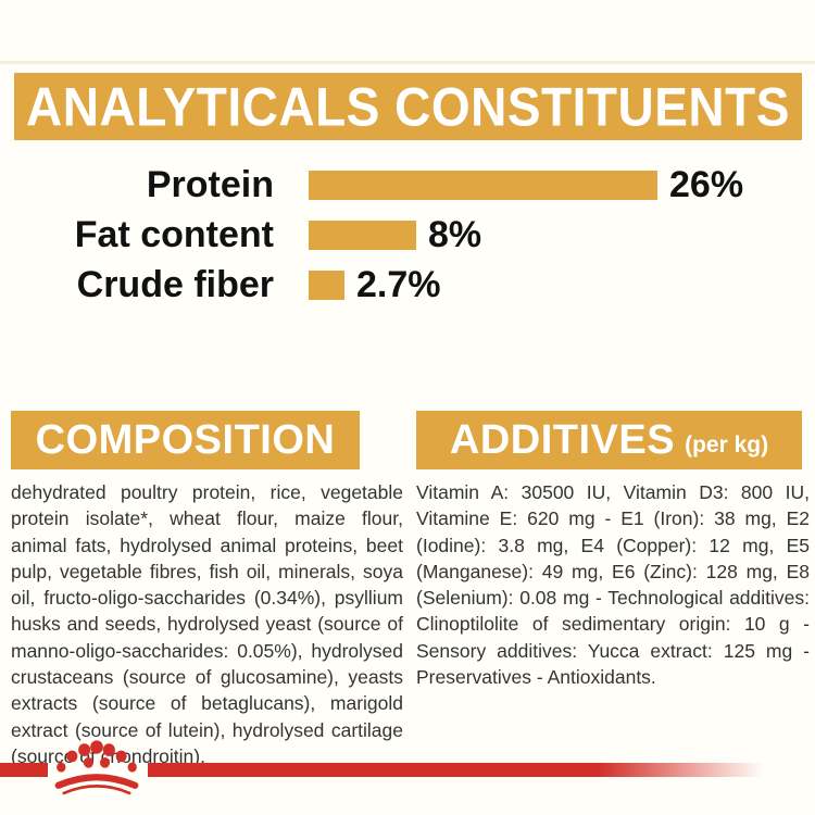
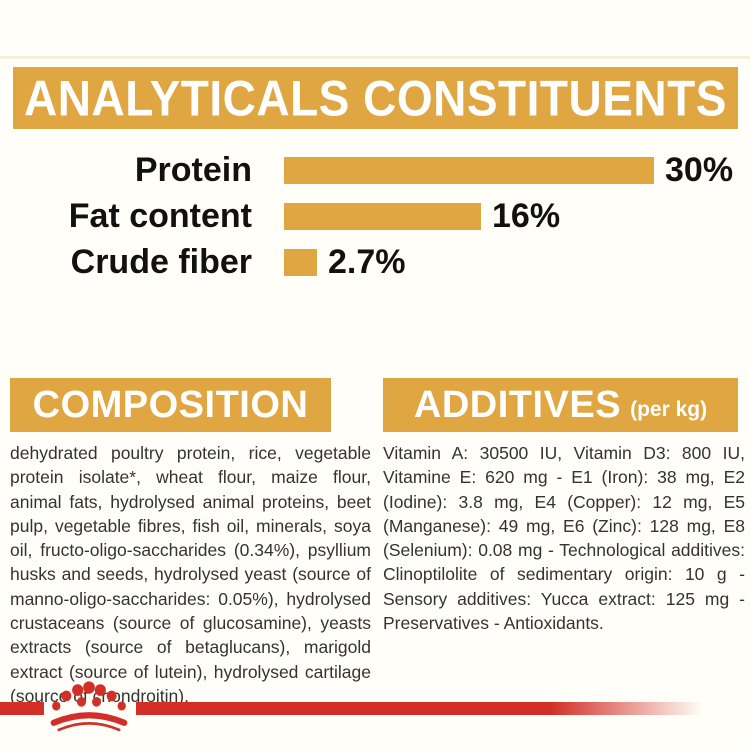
Protein: 26% -> 30%
Fat content: 8% -> 16%
